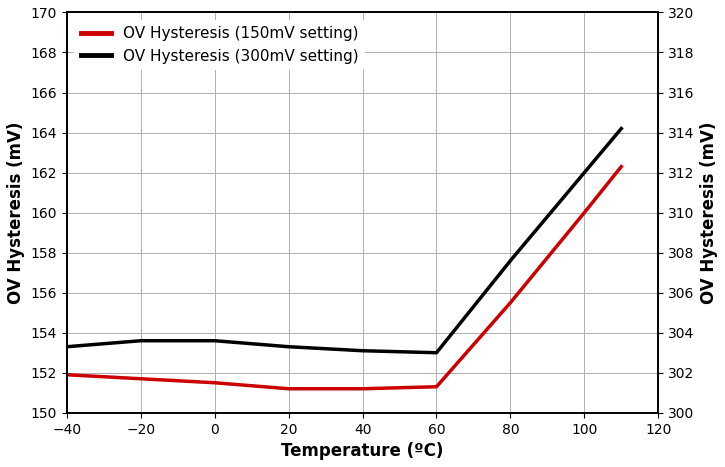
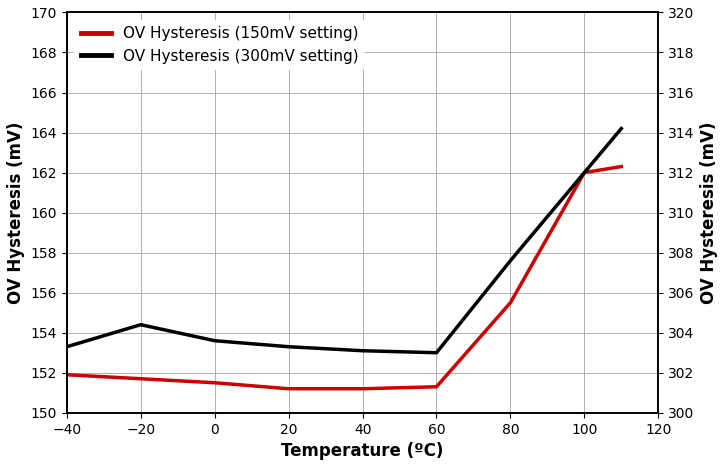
OV Hysteresis (300mV setting)/−20: 303.6 -> 304.4
OV Hysteresis (150mV setting)/100: 160.0 -> 162.0
